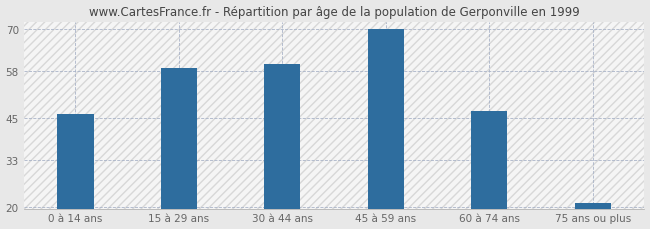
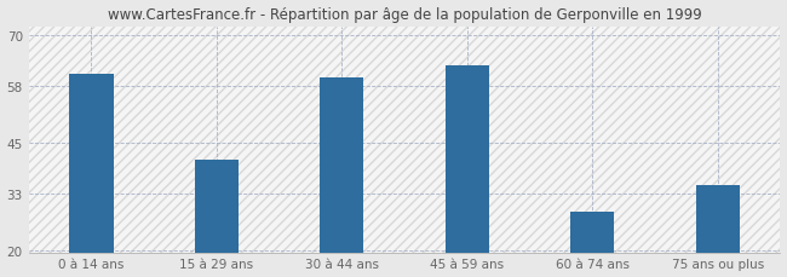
0 à 14 ans: 46 -> 61
15 à 29 ans: 59 -> 41
45 à 59 ans: 70 -> 63
60 à 74 ans: 47 -> 29
75 ans ou plus: 21 -> 35
